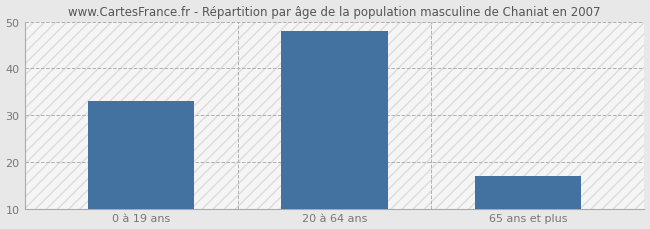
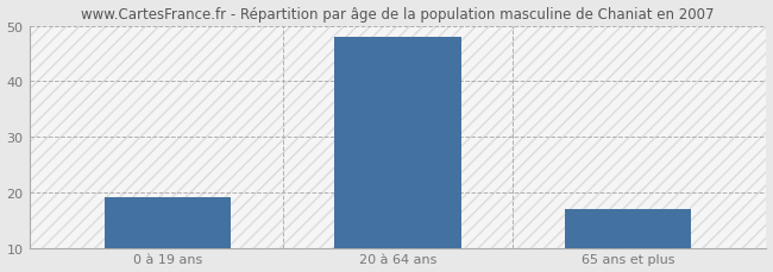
0 à 19 ans: 33 -> 19
